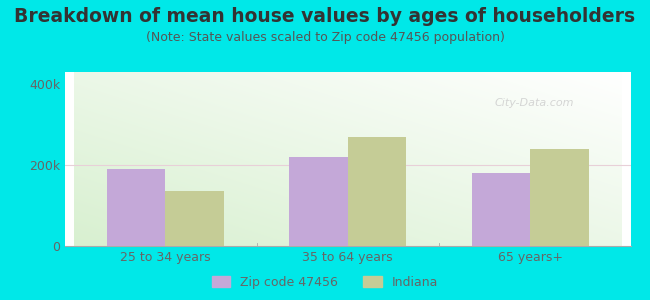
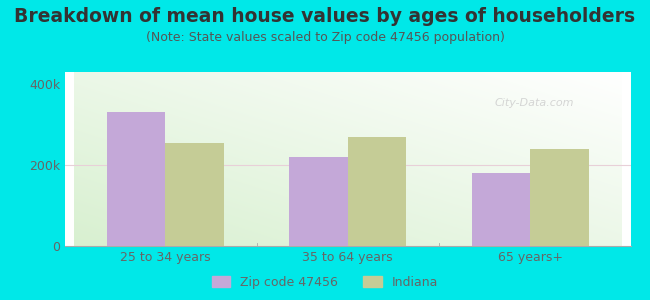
Zip code 47456/25 to 34 years: 190k -> 330k
Indiana/25 to 34 years: 135k -> 255k
